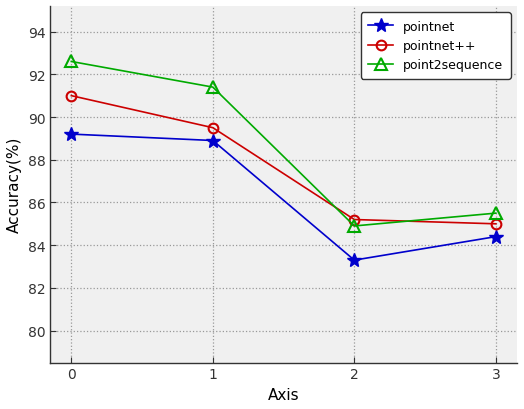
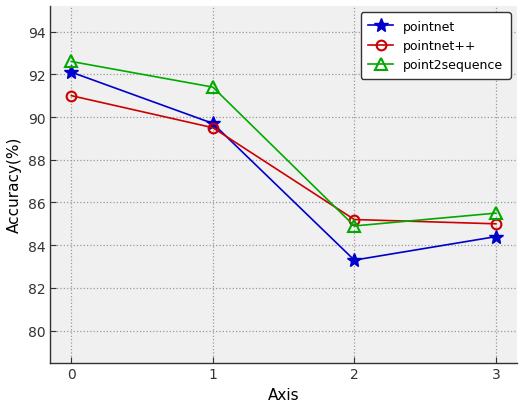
pointnet/0: 89.2 -> 92.1
pointnet/1: 88.9 -> 89.7
